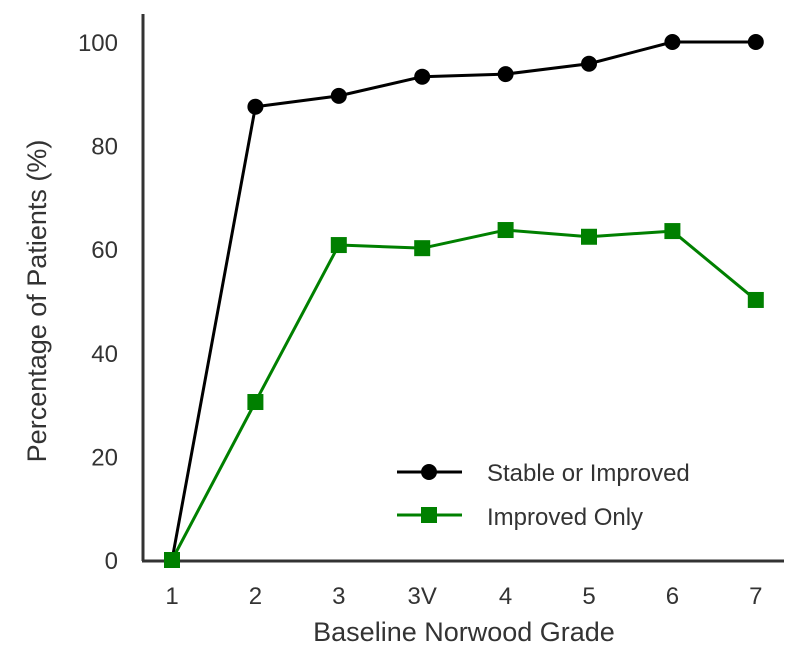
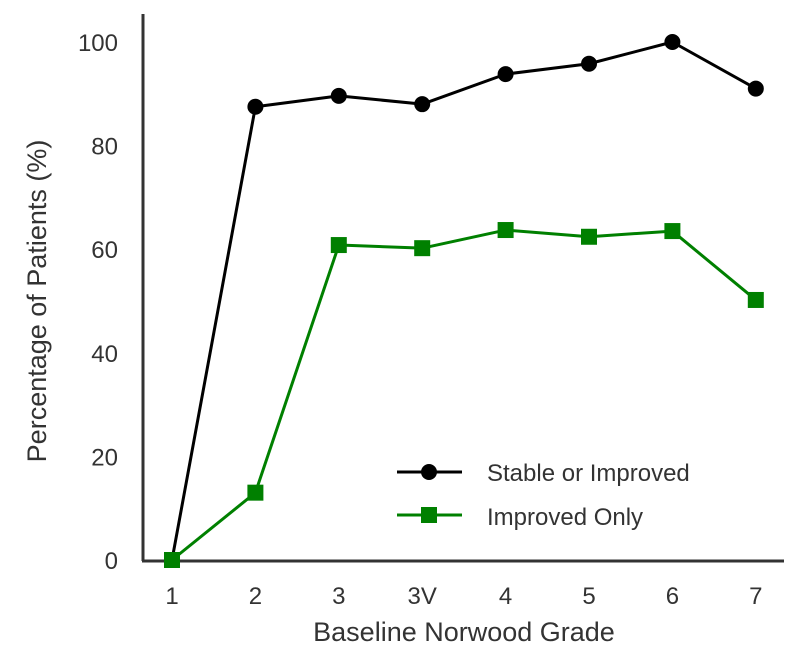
Improved Only/2: 30 -> 13
Stable or Improved/3V: 93 -> 88
Stable or Improved/7: 100 -> 91
